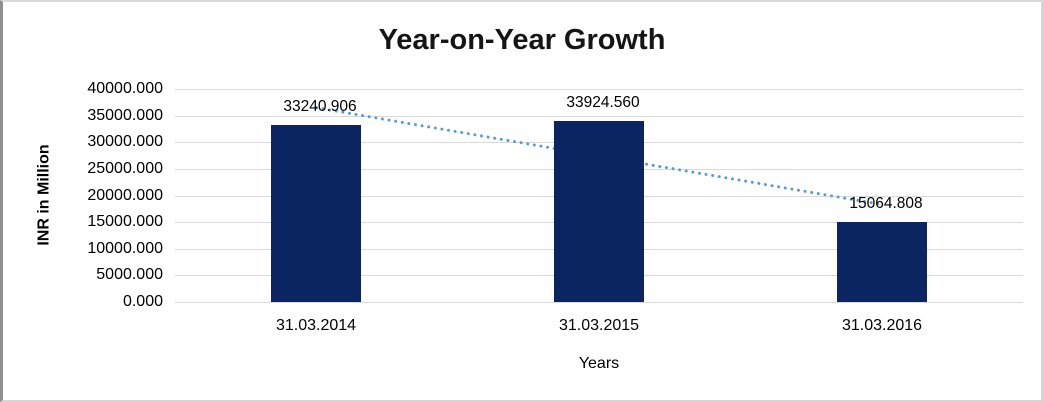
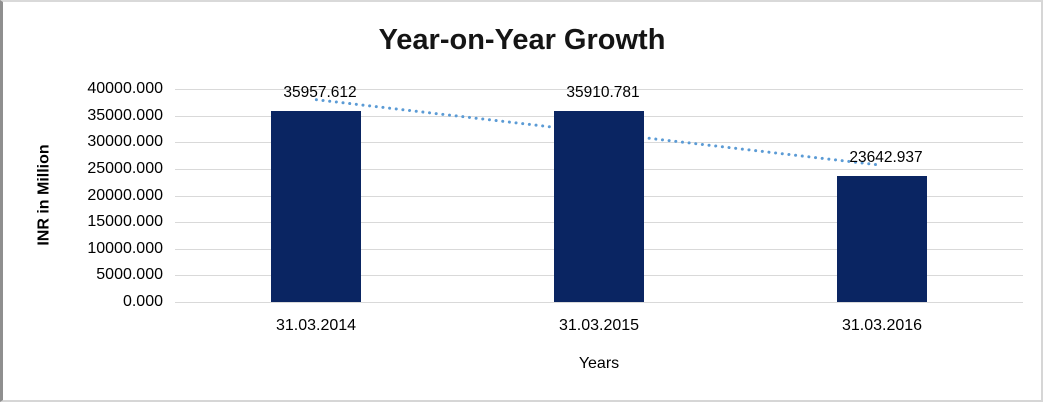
31.03.2014: 33240.906 -> 35957.612
31.03.2015: 33924.560 -> 35910.781
31.03.2016: 15064.808 -> 23642.937
